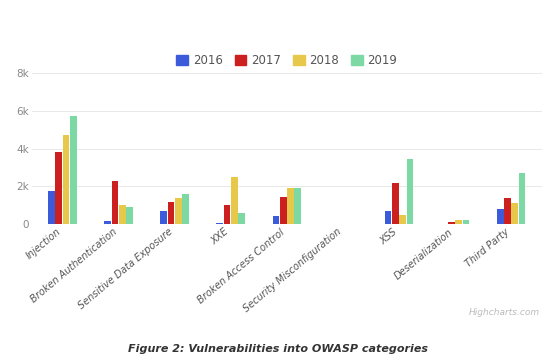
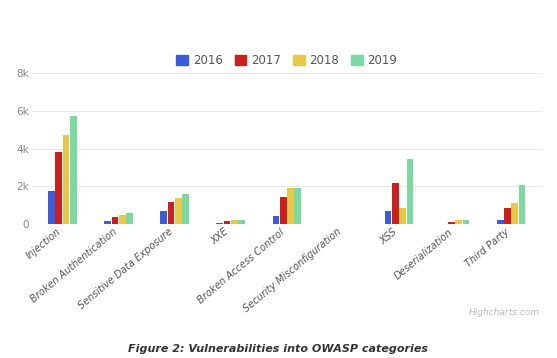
2017/Broken Authentication: 2.3k -> 0.4k
2018/Broken Authentication: 1.0k -> 0.5k
2019/Broken Authentication: 0.9k -> 0.6k
2017/XXE: 1.0k -> 0.2k
2018/XXE: 2.5k -> 0.2k
2019/XXE: 0.6k -> 0.2k
2018/XSS: 0.5k -> 0.8k
2016/Third Party: 0.8k -> 0.2k
2017/Third Party: 1.4k -> 0.8k
2019/Third Party: 2.7k -> 2.0k
